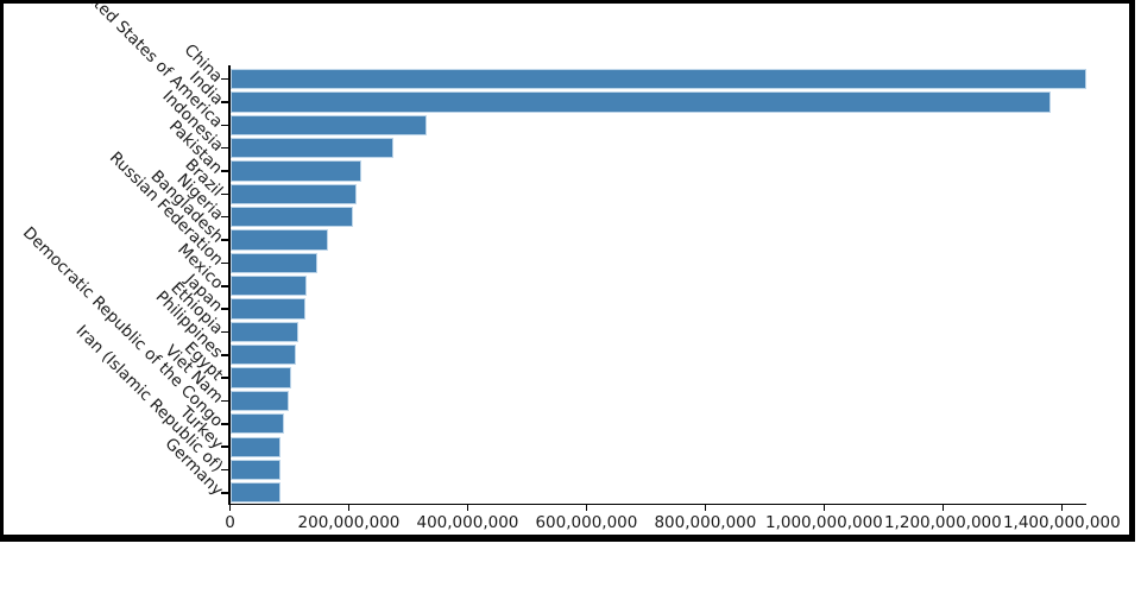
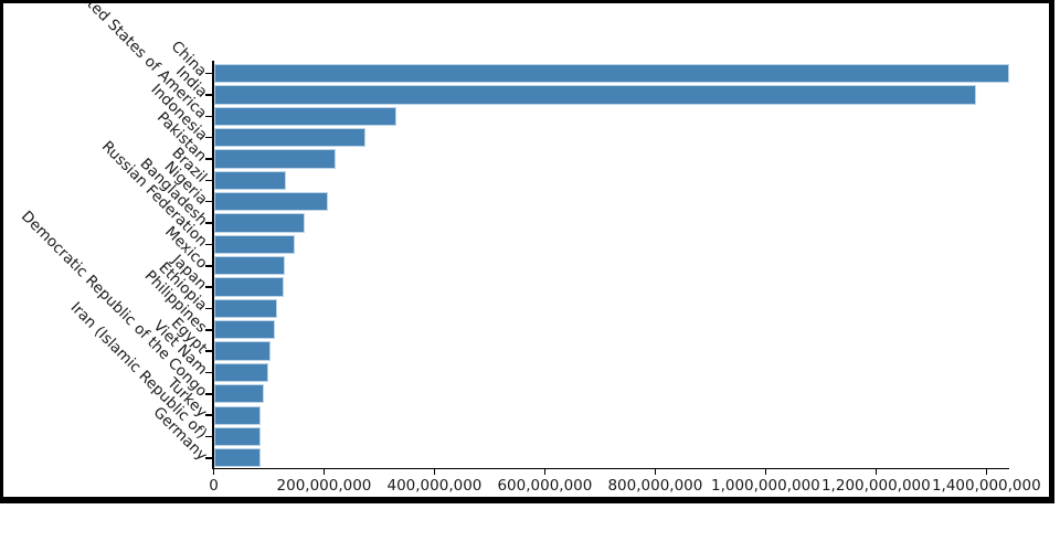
Brazil: 210000000 -> 130000000
